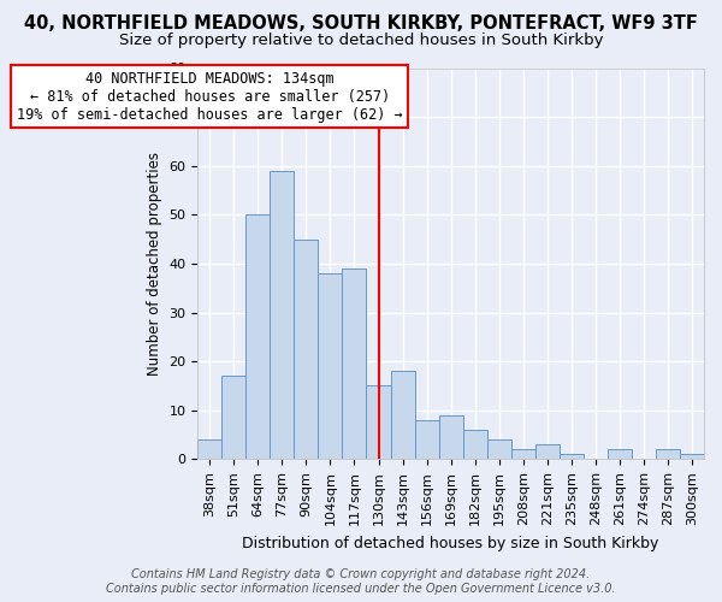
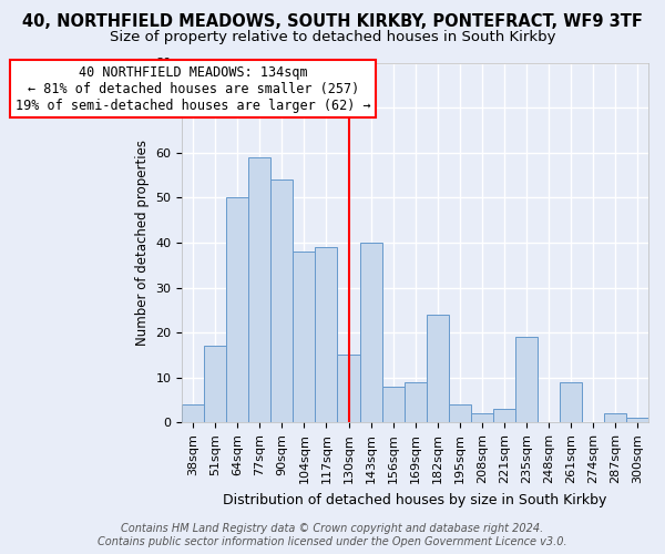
90sqm: 45 -> 54
143sqm: 18 -> 40
182sqm: 6 -> 24
235sqm: 1 -> 19
261sqm: 2 -> 9
